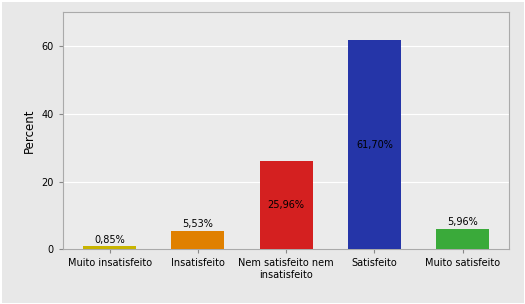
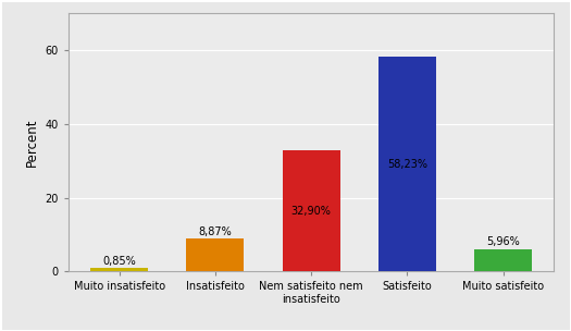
Insatisfeito: 5,53% -> 8,87%
Nem satisfeito nem insatisfeito: 25,96% -> 32,90%
Satisfeito: 61,70% -> 58,23%
